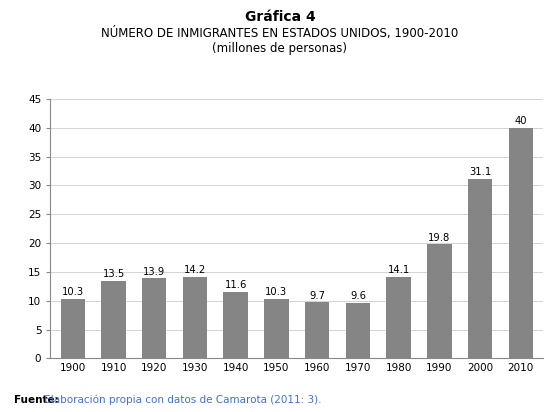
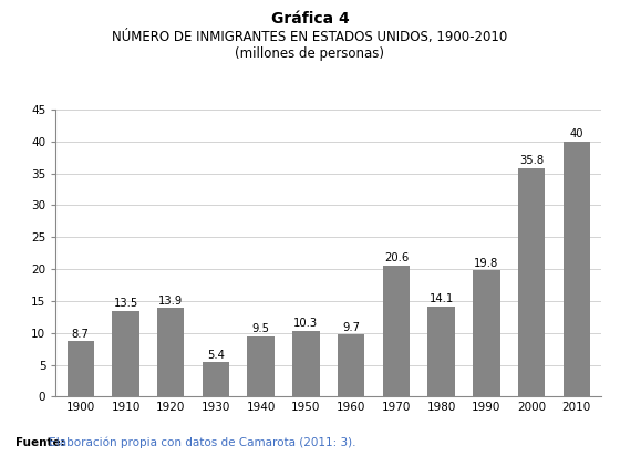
1900: 10.3 -> 8.7
1930: 14.2 -> 5.4
1940: 11.6 -> 9.5
1970: 9.6 -> 20.6
2000: 31.1 -> 35.8
